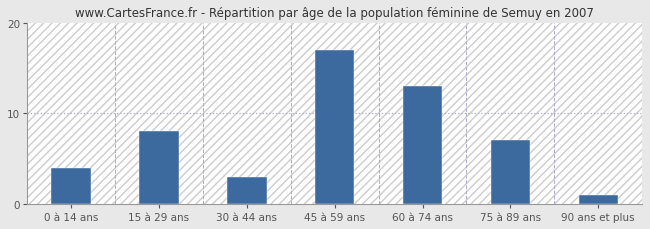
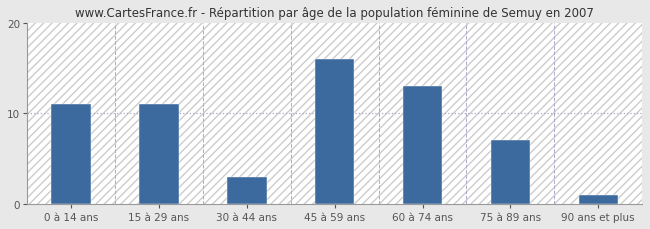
0 à 14 ans: 4 -> 11
15 à 29 ans: 8 -> 11
45 à 59 ans: 17 -> 16
